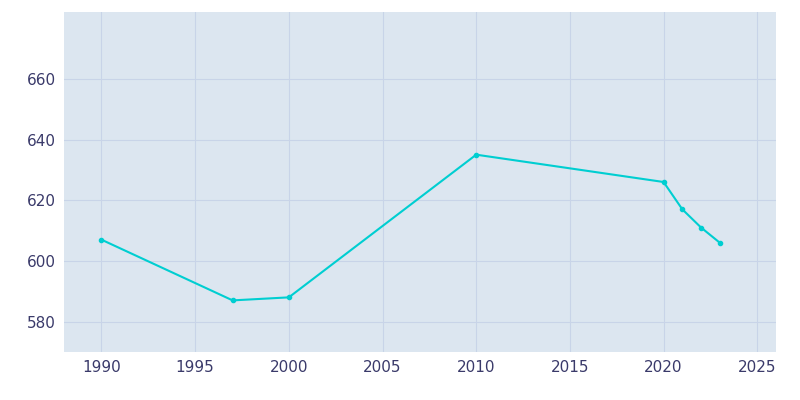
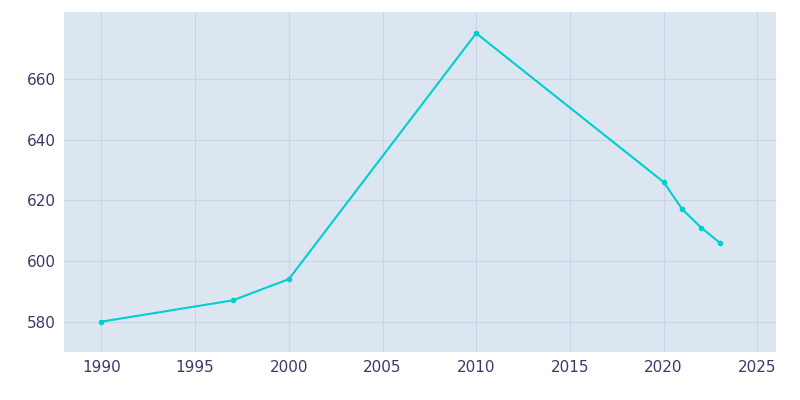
1990: 607 -> 580
2000: 588 -> 594
2010: 635 -> 675
